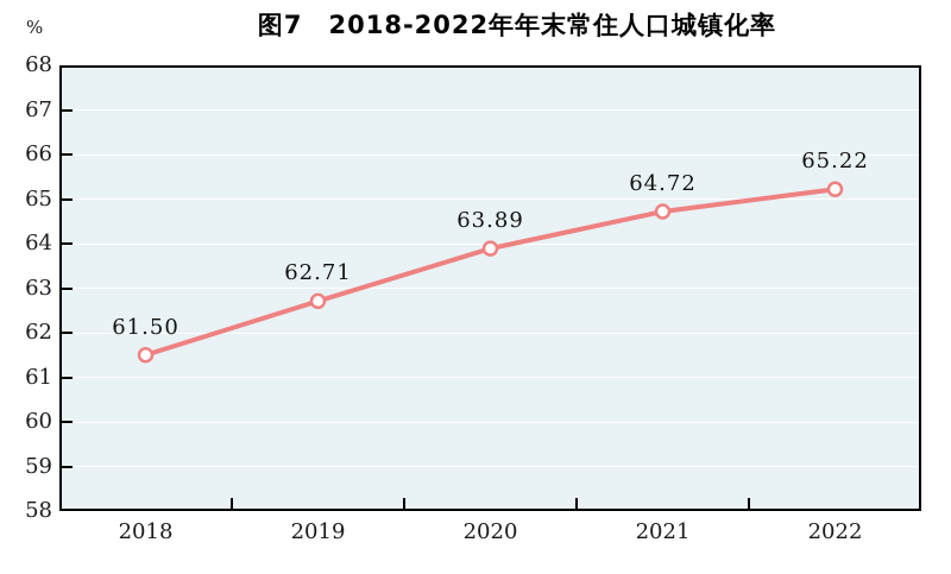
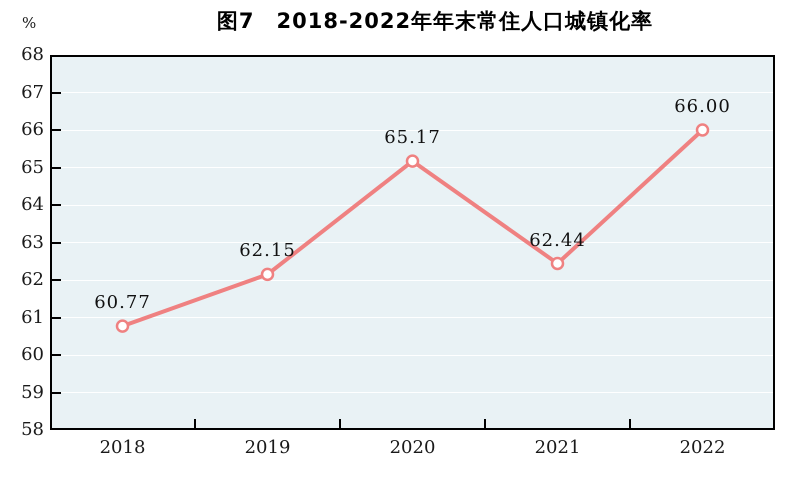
2018: 61.50 -> 60.77
2019: 62.71 -> 62.15
2020: 63.89 -> 65.17
2021: 64.72 -> 62.44
2022: 65.22 -> 66.00
